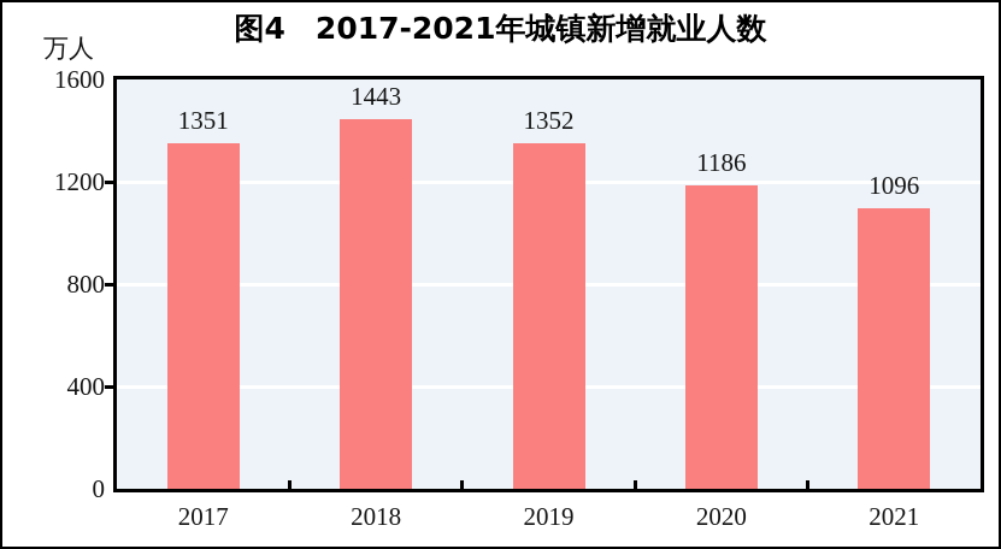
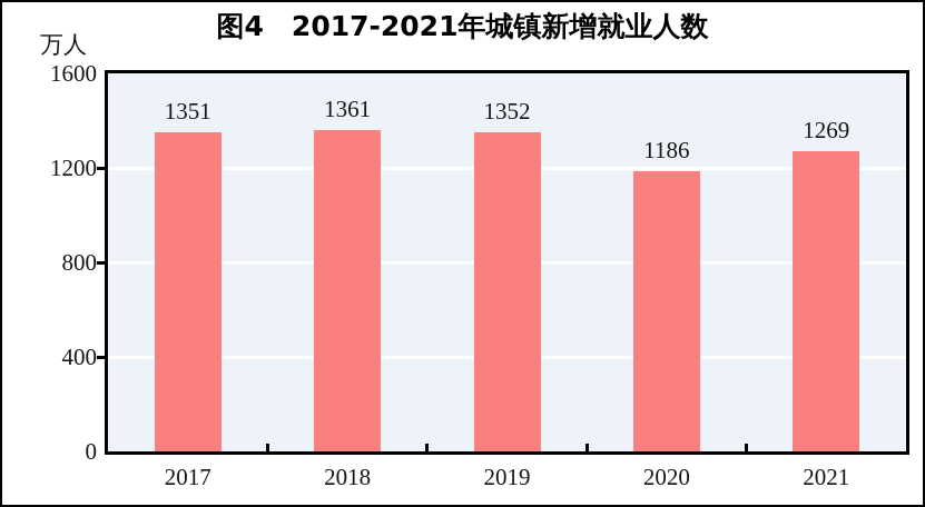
2018: 1443 -> 1361
2021: 1096 -> 1269
